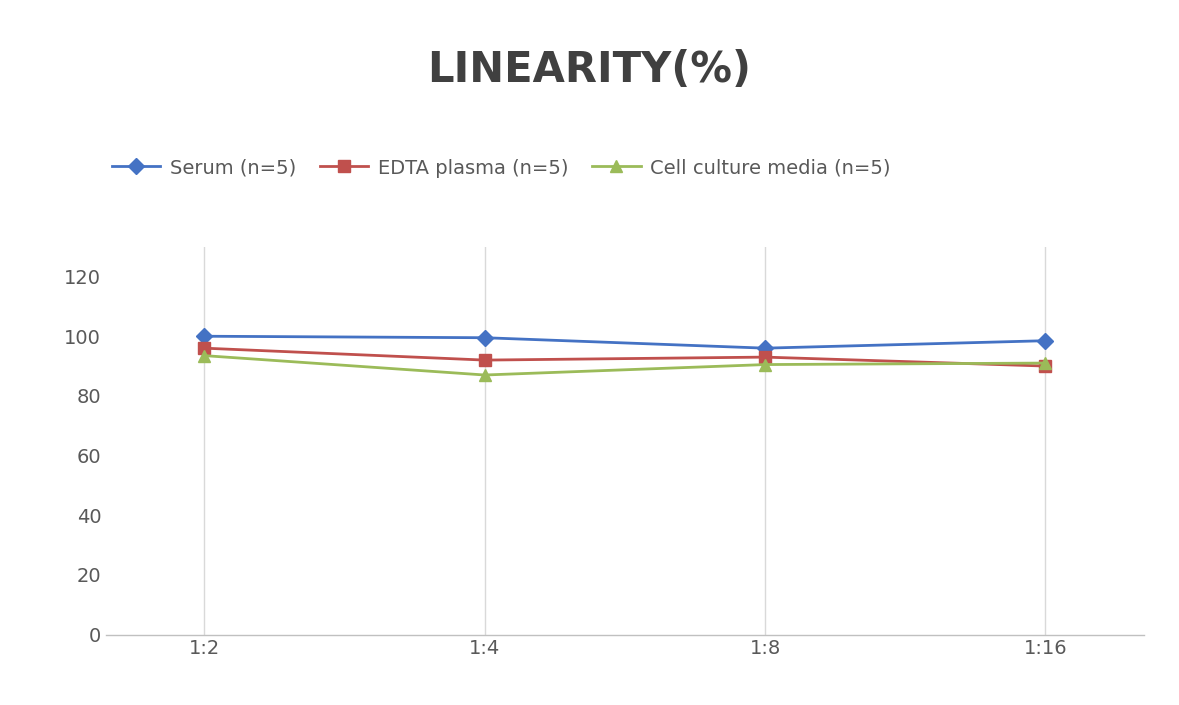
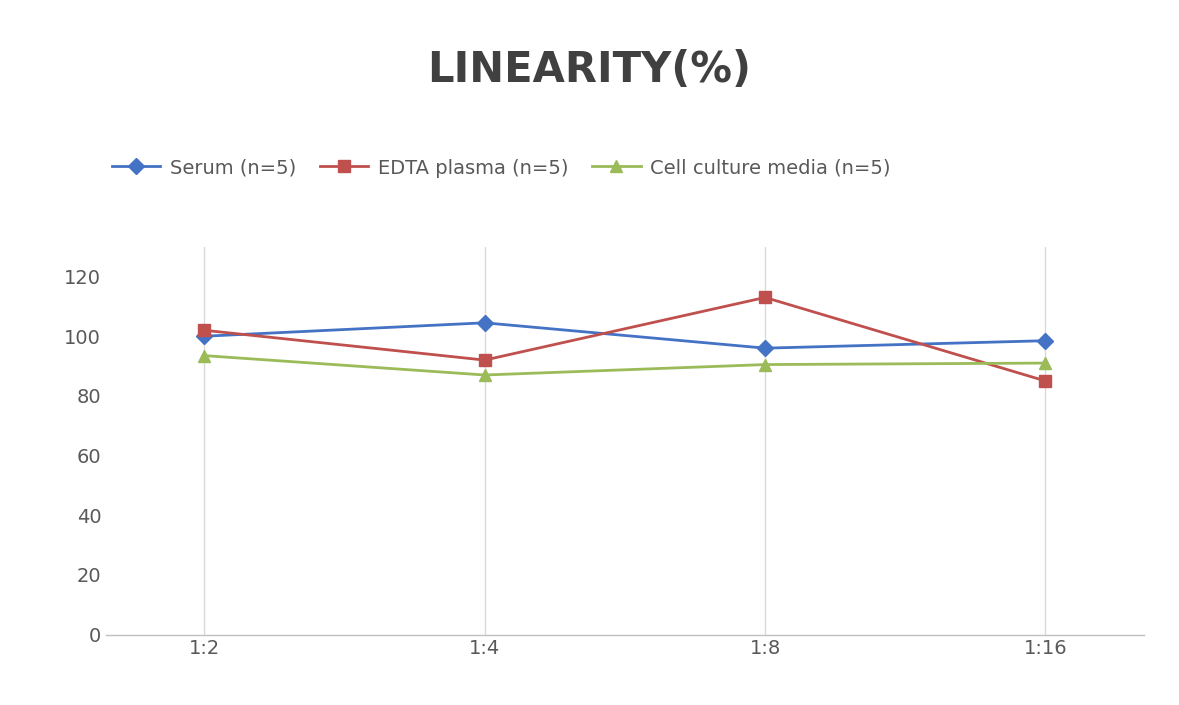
EDTA plasma (n=5)/1:2: 96 -> 102
Serum (n=5)/1:4: 99.5 -> 104.5
EDTA plasma (n=5)/1:8: 93 -> 113
EDTA plasma (n=5)/1:16: 90 -> 85
